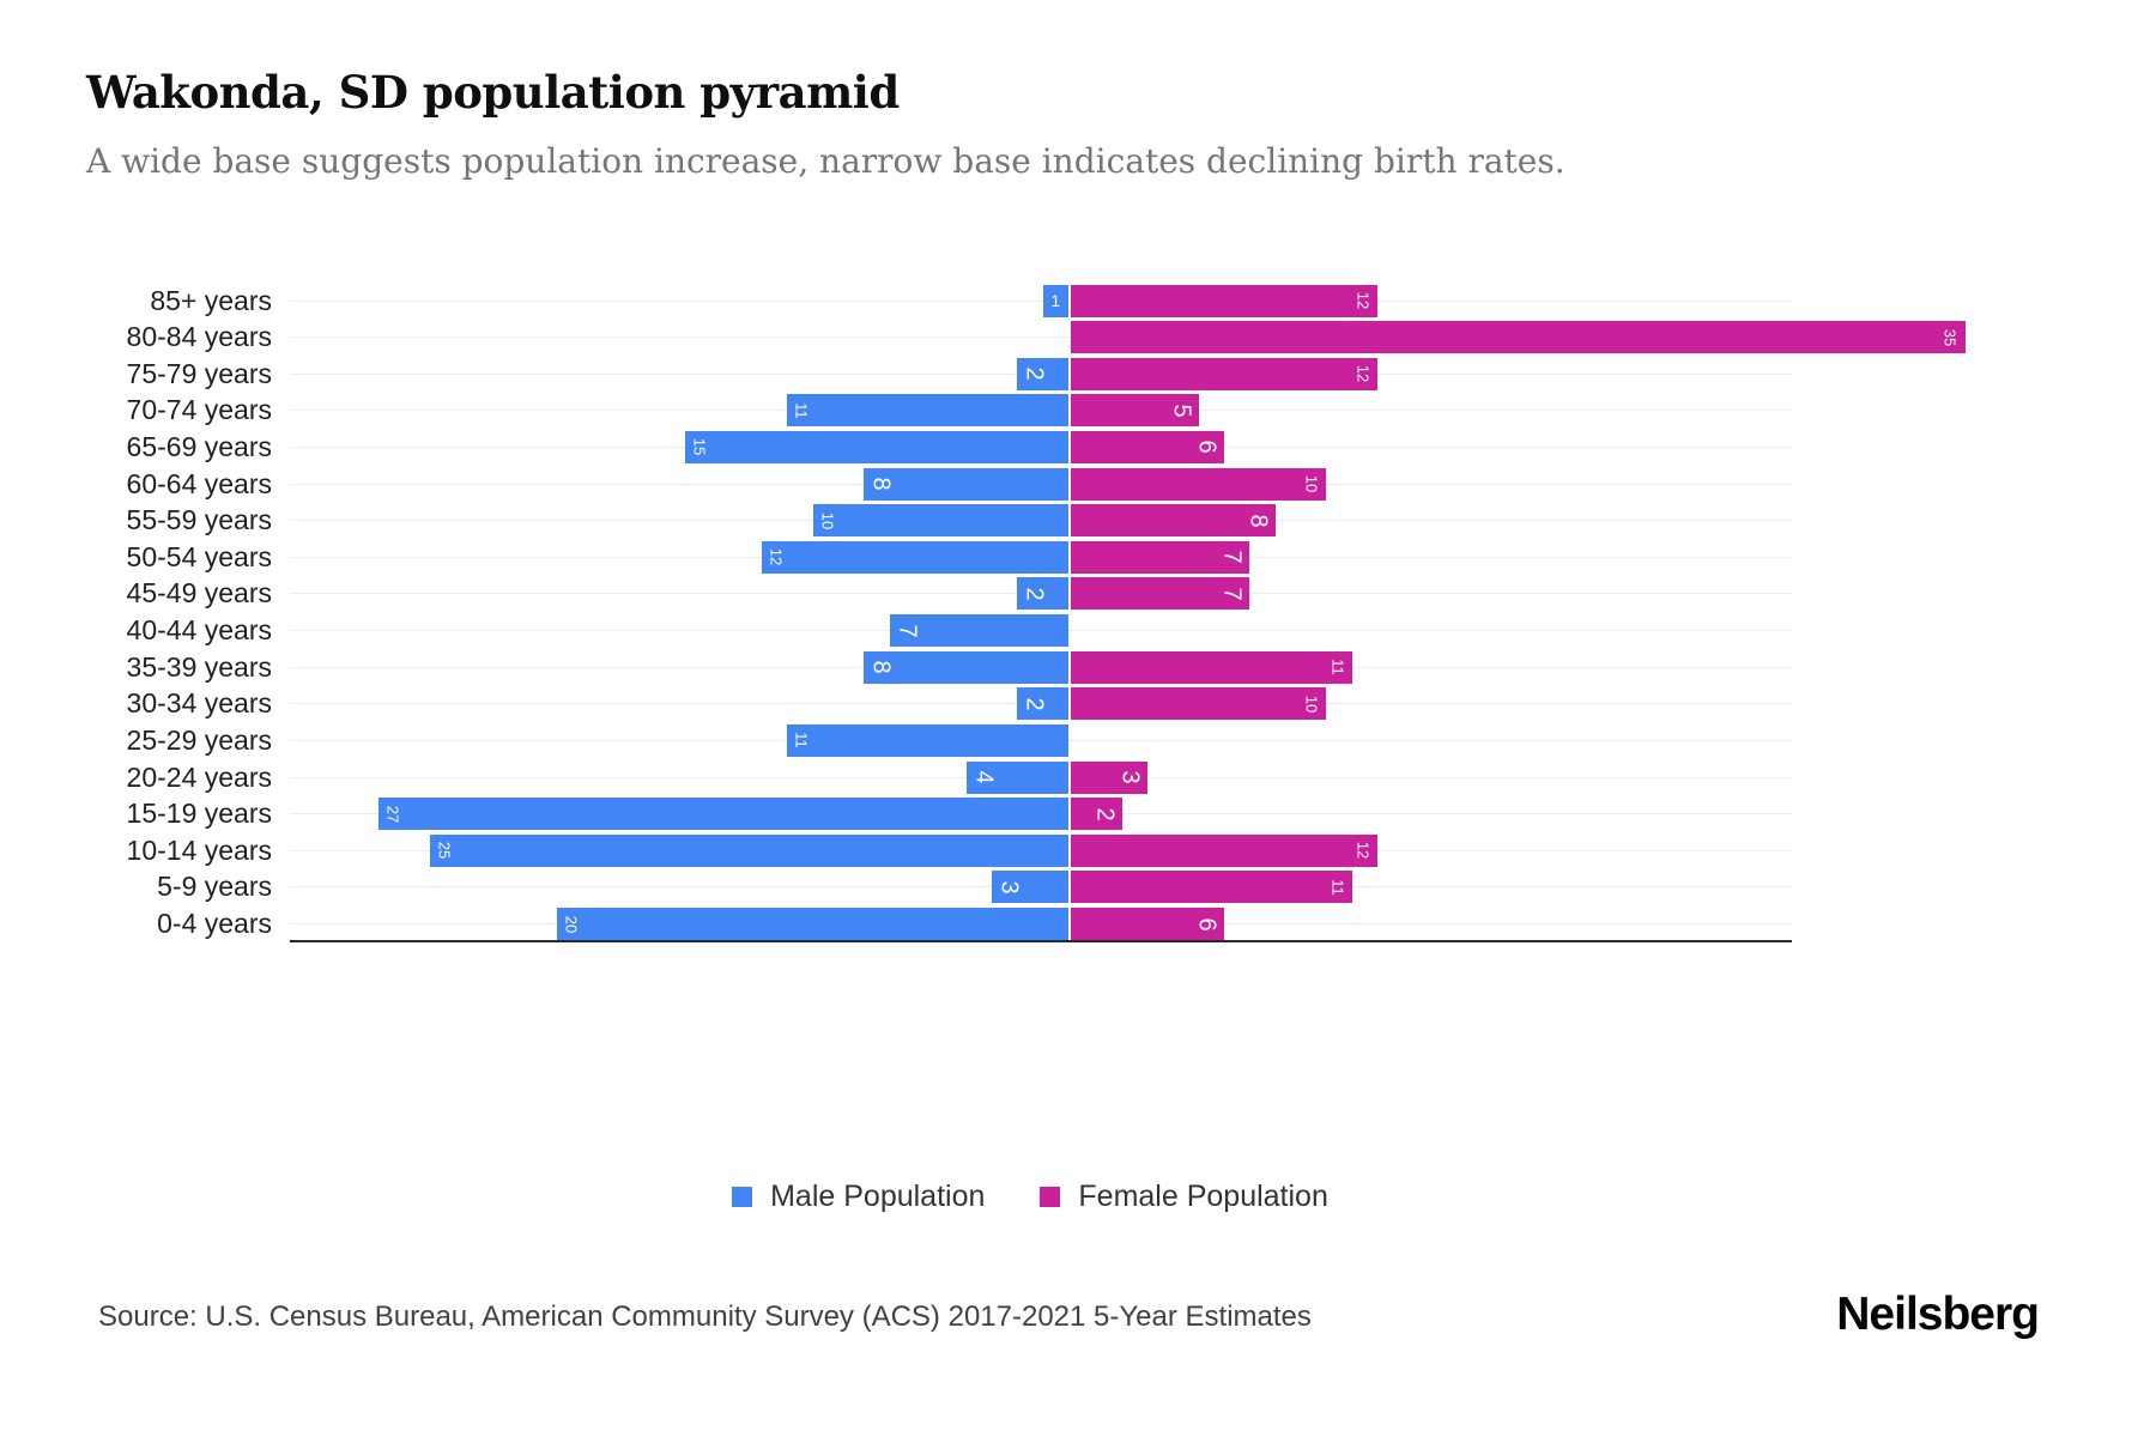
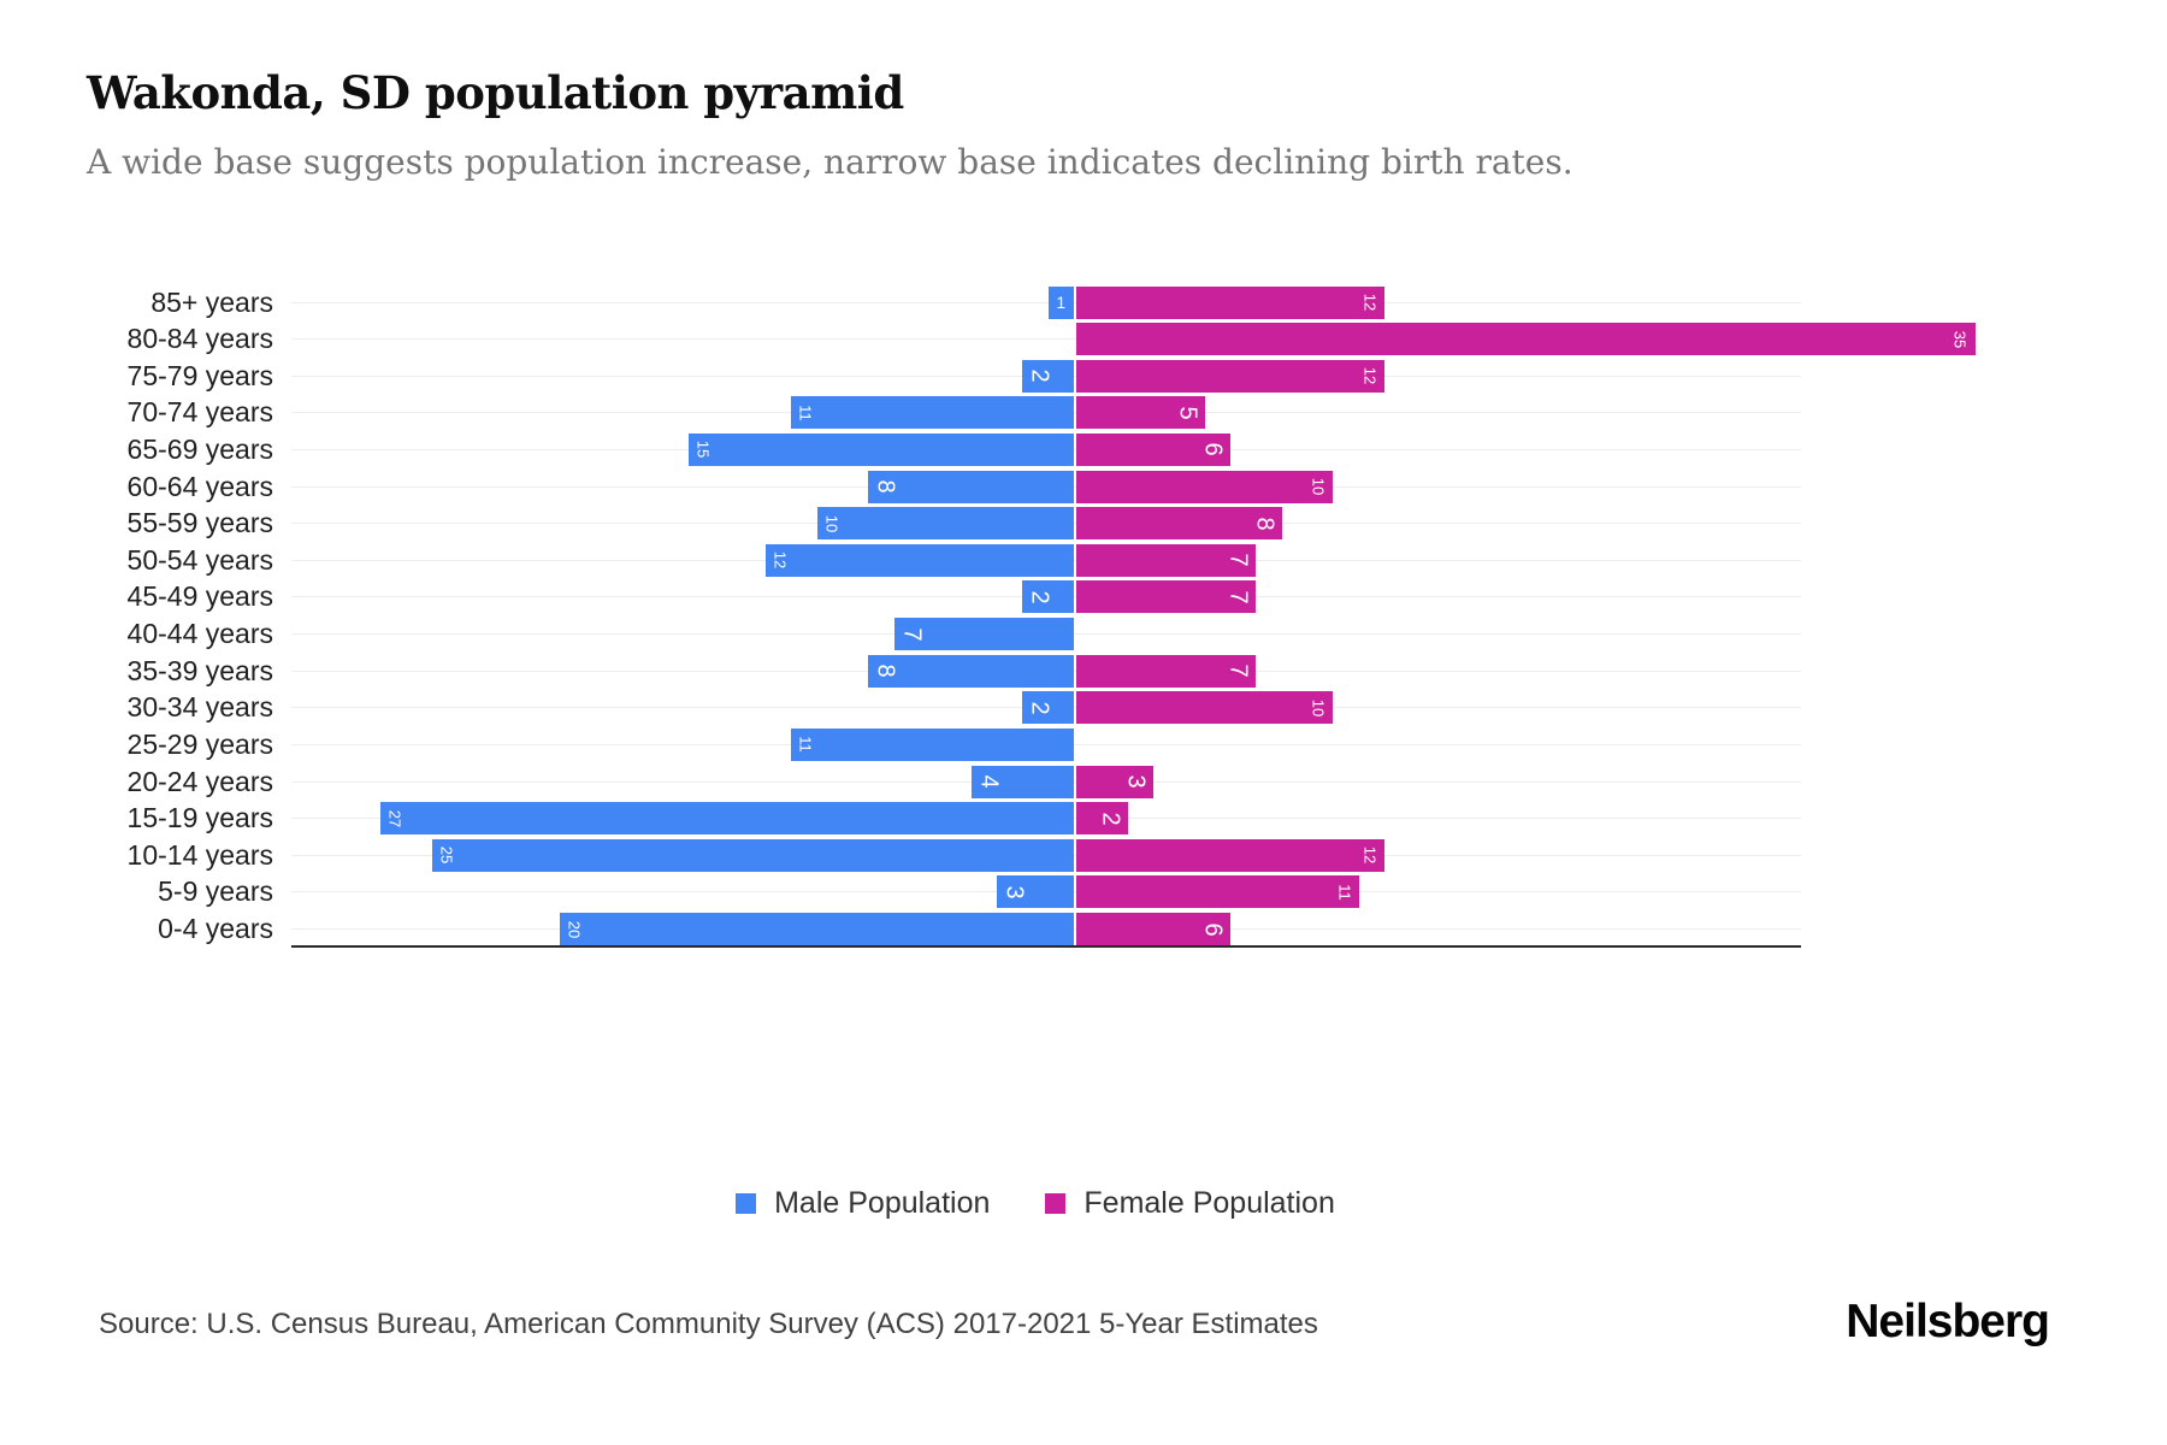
Female Population/35-39 years: 11 -> 7
